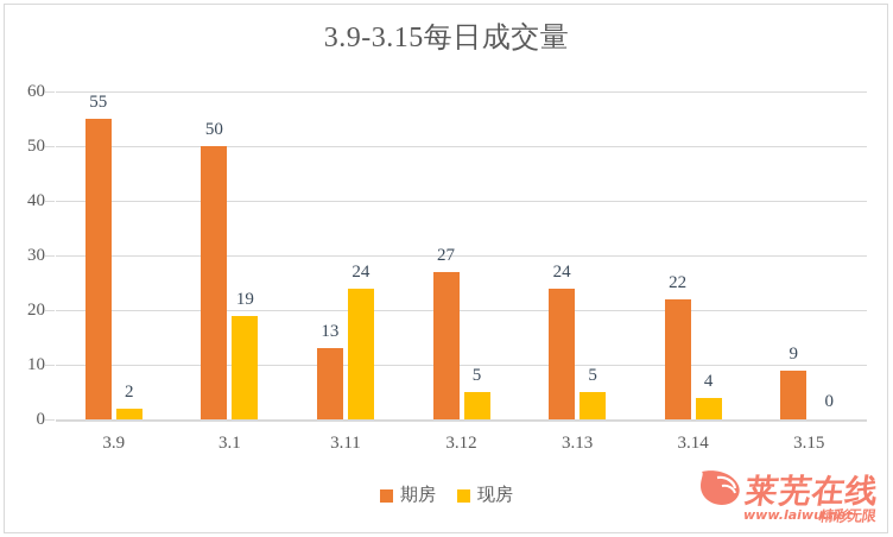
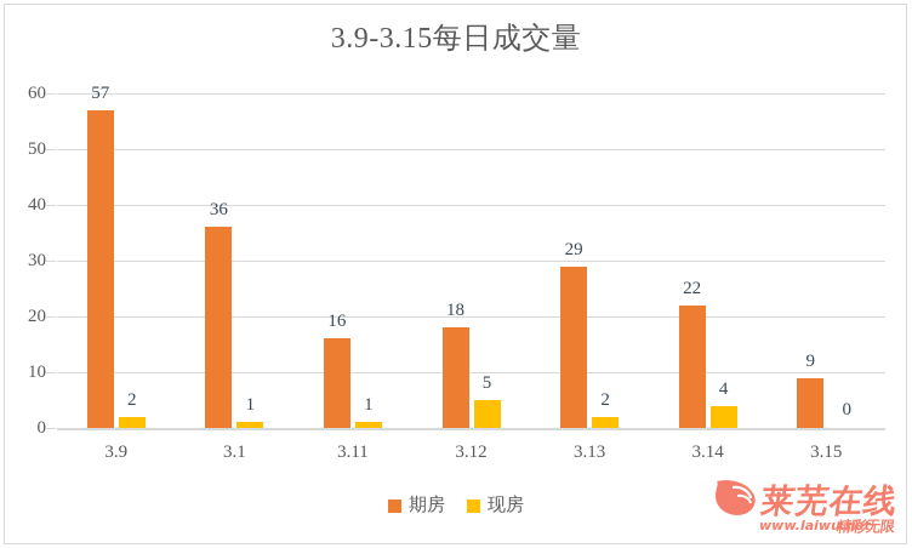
期房/3.9: 55 -> 57
期房/3.1: 50 -> 36
现房/3.1: 19 -> 1
期房/3.11: 13 -> 16
现房/3.11: 24 -> 1
期房/3.12: 27 -> 18
期房/3.13: 24 -> 29
现房/3.13: 5 -> 2
